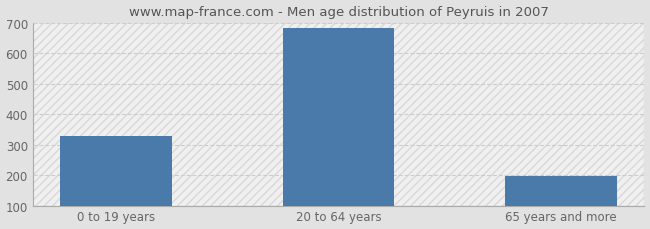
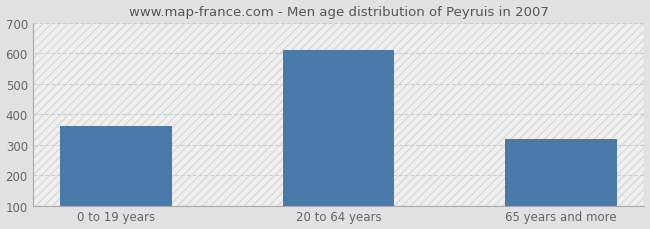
0 to 19 years: 330 -> 360
20 to 64 years: 683 -> 610
65 years and more: 197 -> 320
